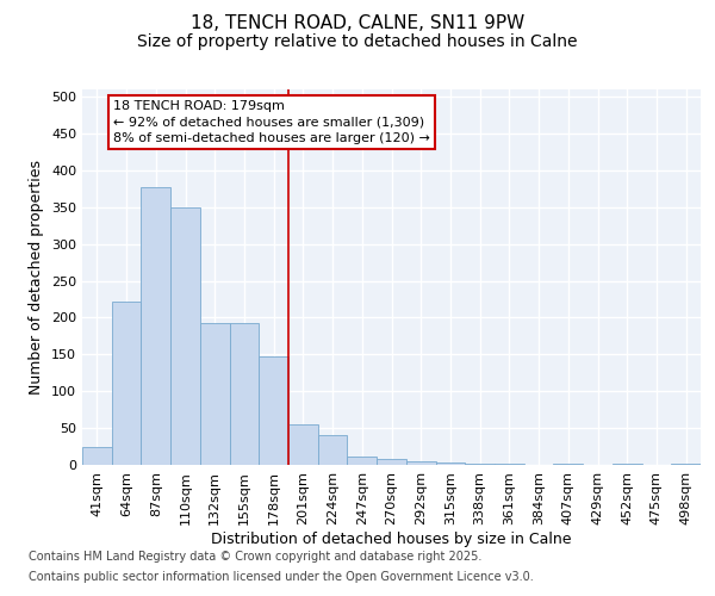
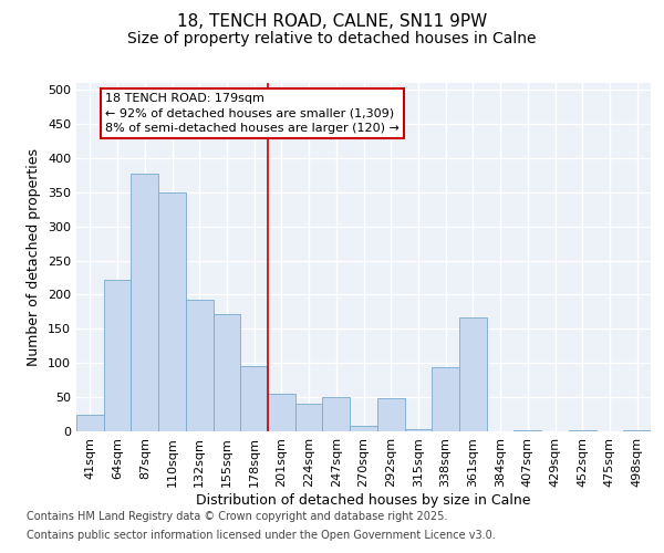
155sqm: 193 -> 172
178sqm: 148 -> 96
247sqm: 12 -> 50
292sqm: 5 -> 48
338sqm: 1 -> 94
361sqm: 1 -> 166
